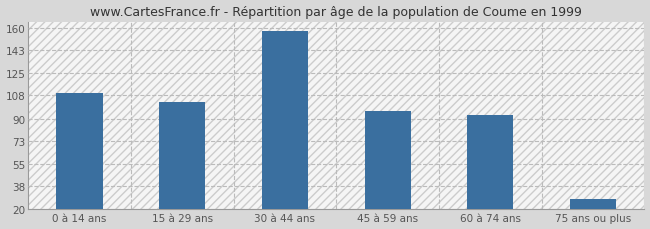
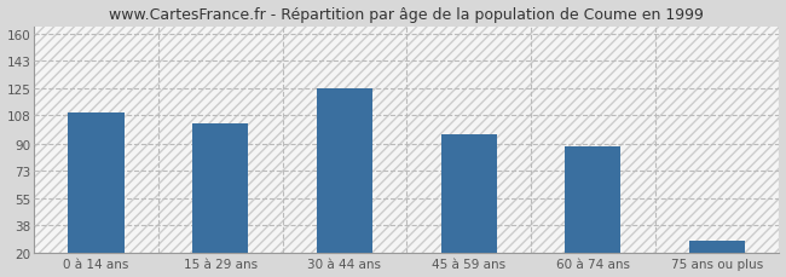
30 à 44 ans: 158 -> 125
60 à 74 ans: 93 -> 88
